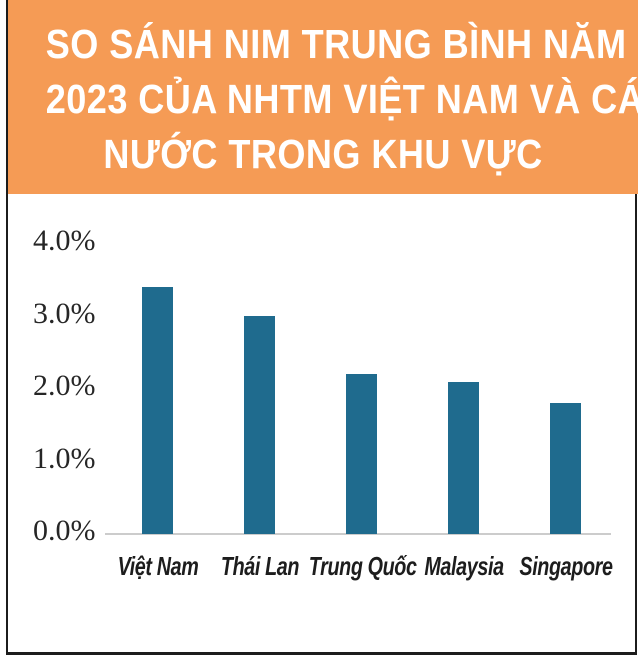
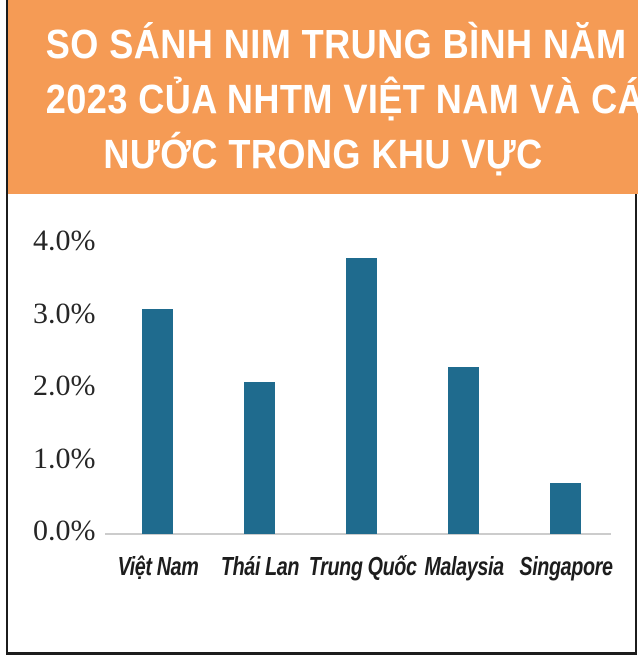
Việt Nam: 3.4% -> 3.1%
Thái Lan: 3.0% -> 2.1%
Trung Quốc: 2.2% -> 3.8%
Malaysia: 2.1% -> 2.3%
Singapore: 1.8% -> 0.7%
